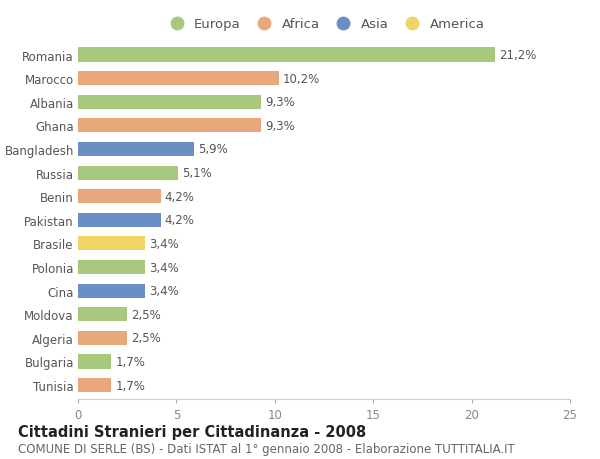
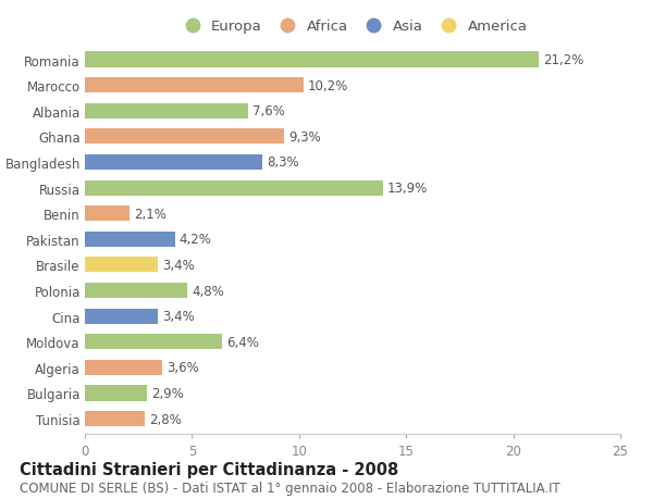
Albania: 9,3% -> 7,6%
Bangladesh: 5,9% -> 8,3%
Russia: 5,1% -> 13,9%
Benin: 4,2% -> 2,1%
Polonia: 3,4% -> 4,8%
Moldova: 2,5% -> 6,4%
Algeria: 2,5% -> 3,6%
Bulgaria: 1,7% -> 2,9%
Tunisia: 1,7% -> 2,8%
